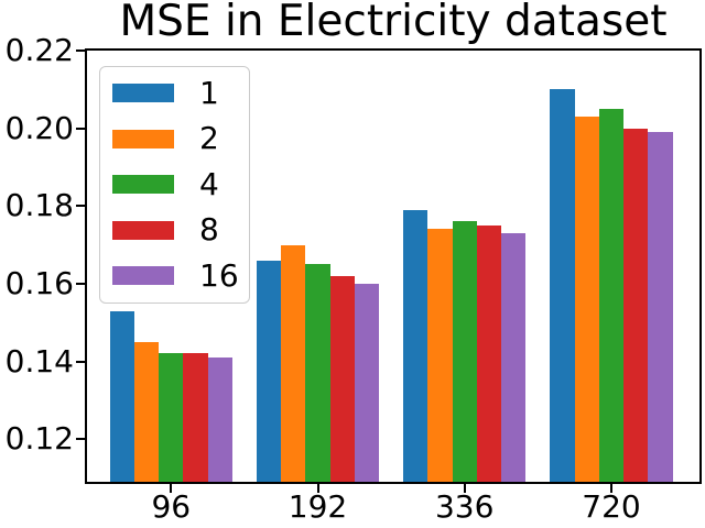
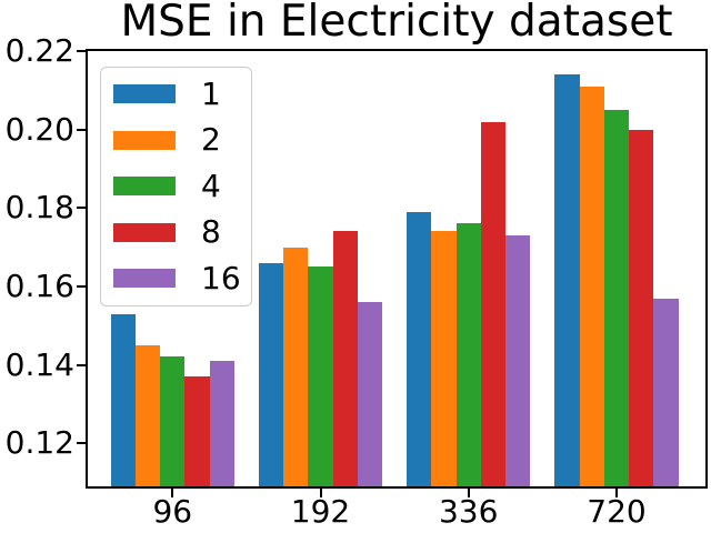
8/96: 0.142 -> 0.137
8/192: 0.162 -> 0.174
16/192: 0.160 -> 0.156
8/336: 0.175 -> 0.202
1/720: 0.210 -> 0.214
2/720: 0.203 -> 0.211
16/720: 0.199 -> 0.157
